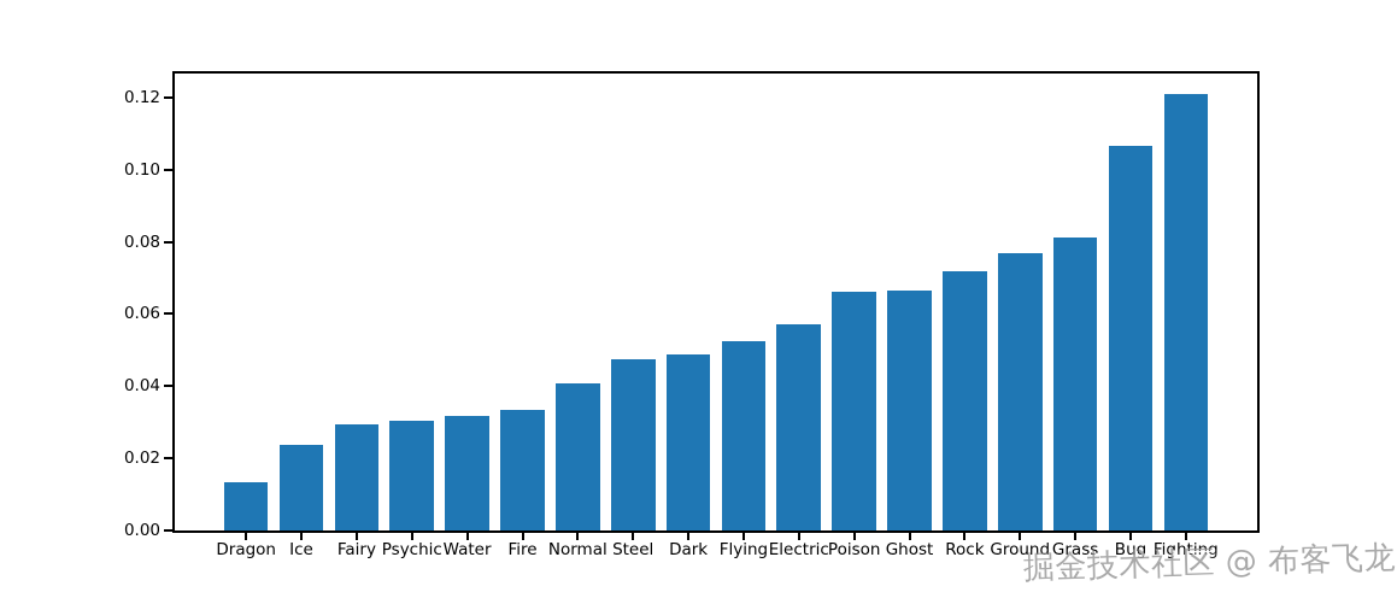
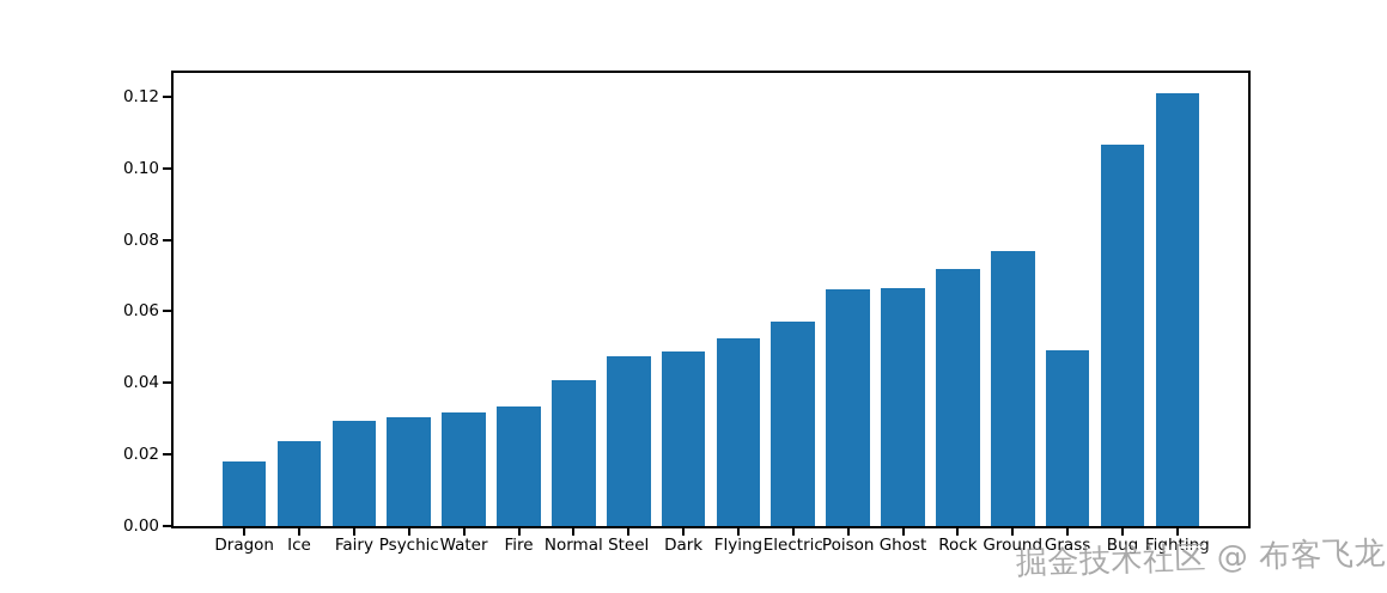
Dragon: 0.013 -> 0.018
Grass: 0.081 -> 0.049
